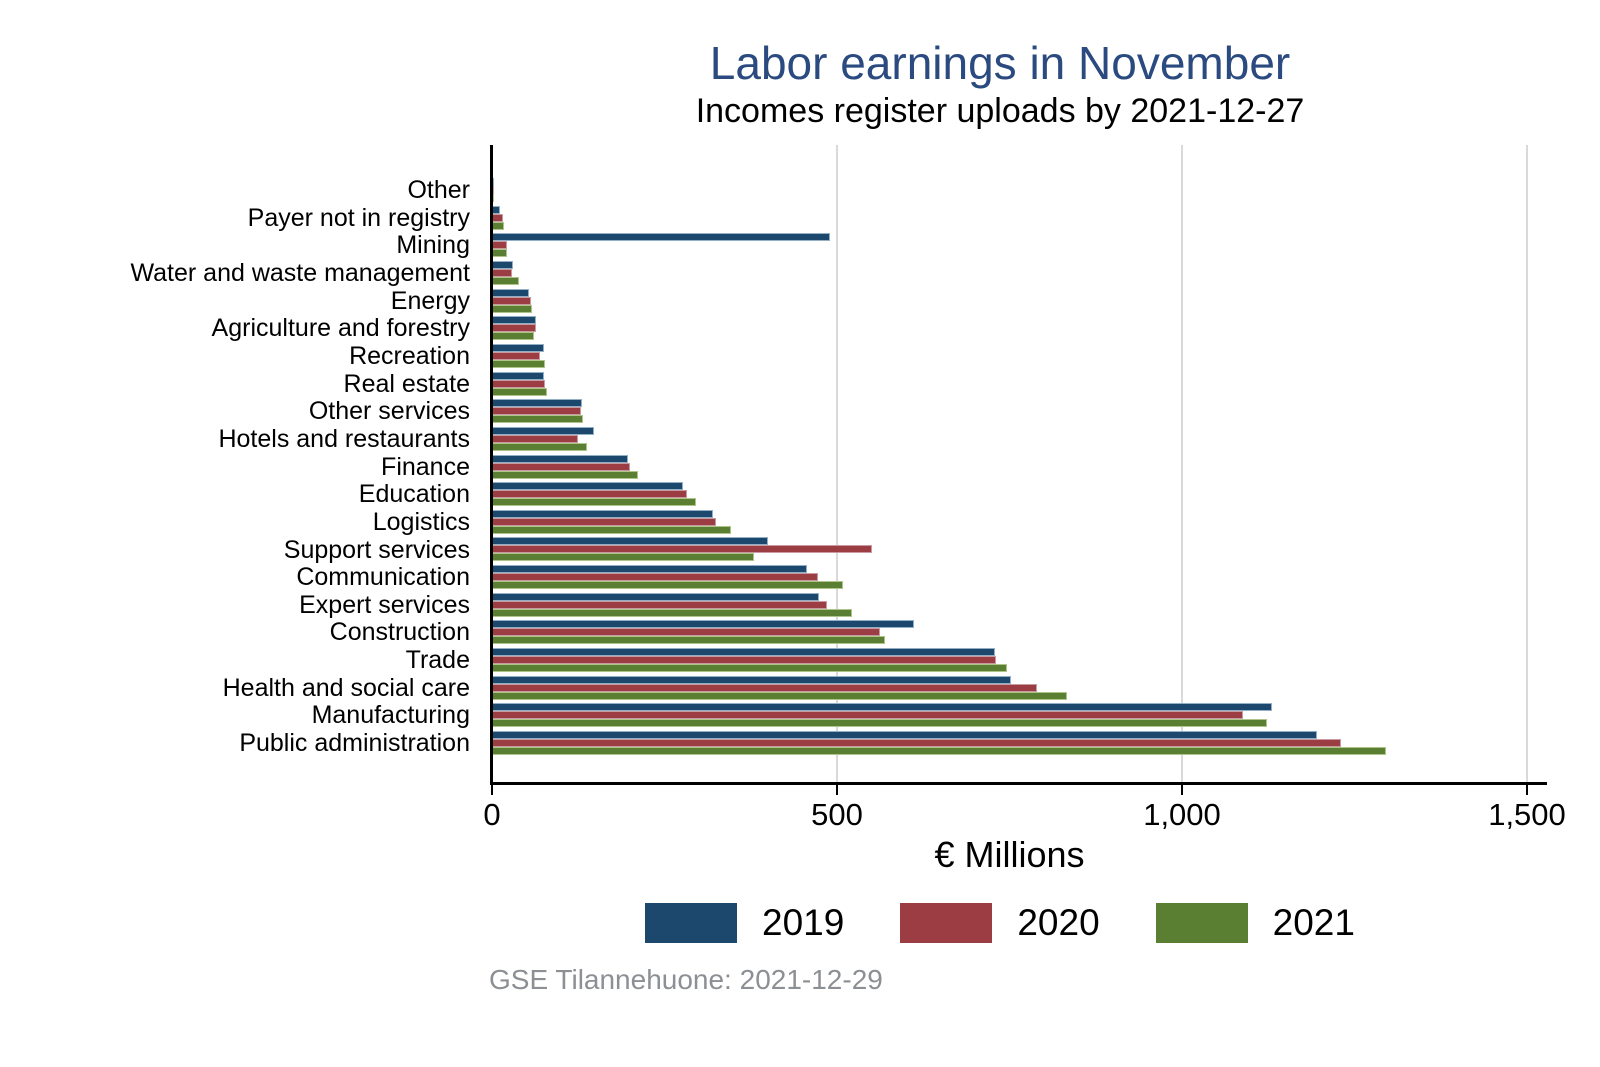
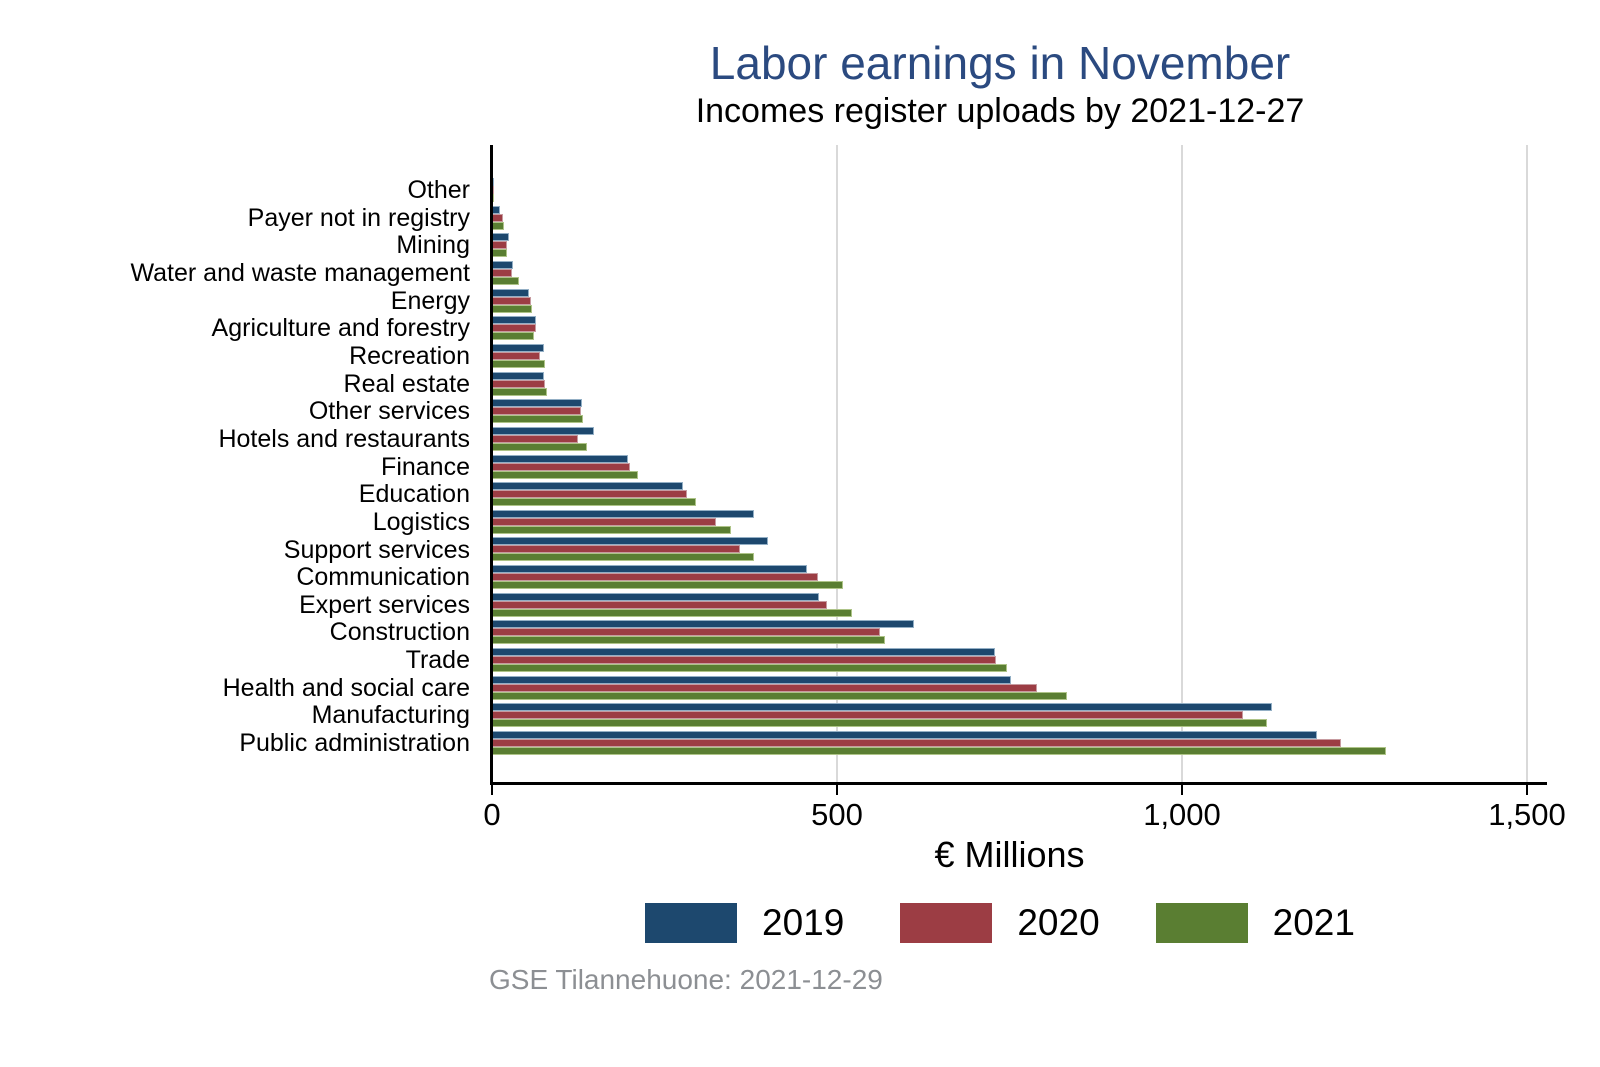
2019/Mining: 490 -> 20
2019/Logistics: 320 -> 380
2020/Support services: 550 -> 360
